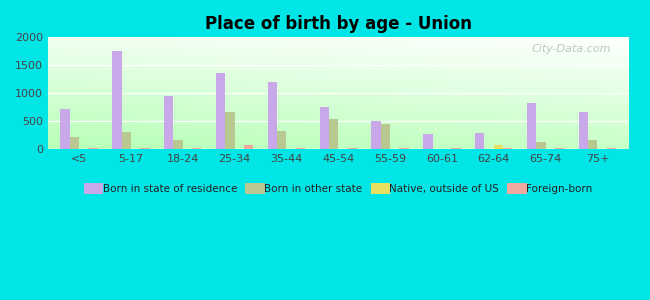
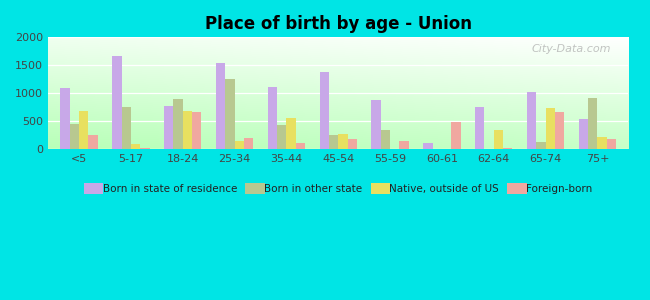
Born in state of residence/<5: 720 -> 1100
Born in other state/<5: 220 -> 460
Native, outside of US/<5: 0 -> 680
Foreign-born/<5: 20 -> 260
Born in state of residence/5-17: 1750 -> 1660
Born in other state/5-17: 310 -> 760
Native, outside of US/5-17: 0 -> 100
Born in state of residence/18-24: 950 -> 780
Born in other state/18-24: 160 -> 900
Native, outside of US/18-24: 0 -> 680
Foreign-born/18-24: 20 -> 660
Born in state of residence/25-34: 1360 -> 1540
Born in other state/25-34: 660 -> 1260
Native, outside of US/25-34: 0 -> 140
Foreign-born/25-34: 80 -> 200
Born in state of residence/35-44: 1210 -> 1120
Born in other state/35-44: 340 -> 440
Native, outside of US/35-44: 0 -> 560
Foreign-born/35-44: 20 -> 120
Born in state of residence/45-54: 750 -> 1380
Born in other state/45-54: 550 -> 260
Native, outside of US/45-54: 0 -> 280
Foreign-born/45-54: 20 -> 180
Born in state of residence/55-59: 500 -> 880
Born in other state/55-59: 460 -> 340
Foreign-born/55-59: 20 -> 140
Born in state of residence/60-61: 280 -> 120
Foreign-born/60-61: 20 -> 480
Born in state of residence/62-64: 300 -> 760
Native, outside of US/62-64: 80 -> 340
Born in state of residence/65-74: 820 -> 1020
Native, outside of US/65-74: 0 -> 740
Foreign-born/65-74: 20 -> 660
Born in state of residence/75+: 660 -> 540
Born in other state/75+: 160 -> 920
Native, outside of US/75+: 0 -> 220
Foreign-born/75+: 30 -> 180
